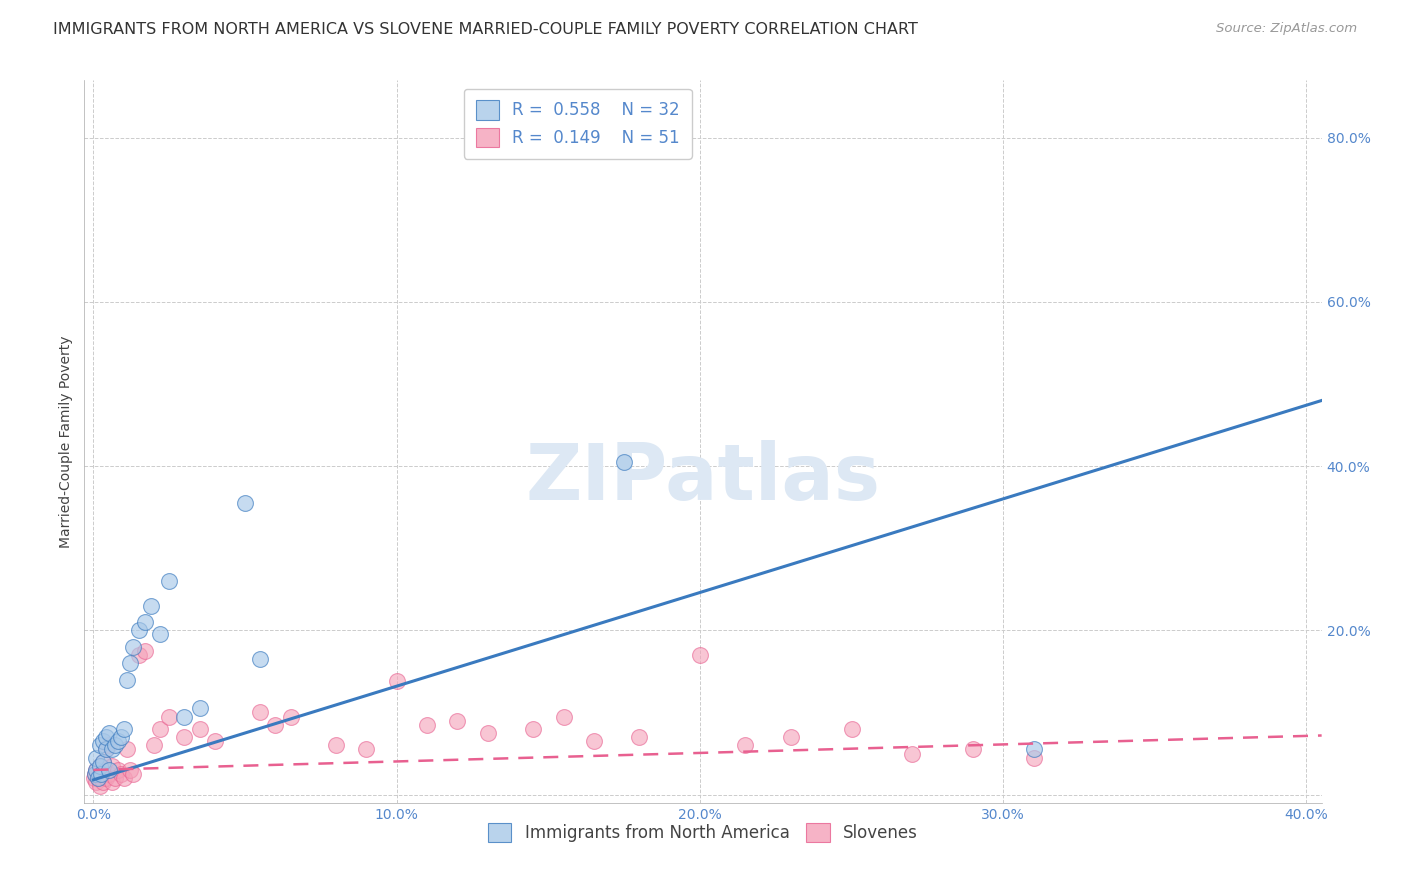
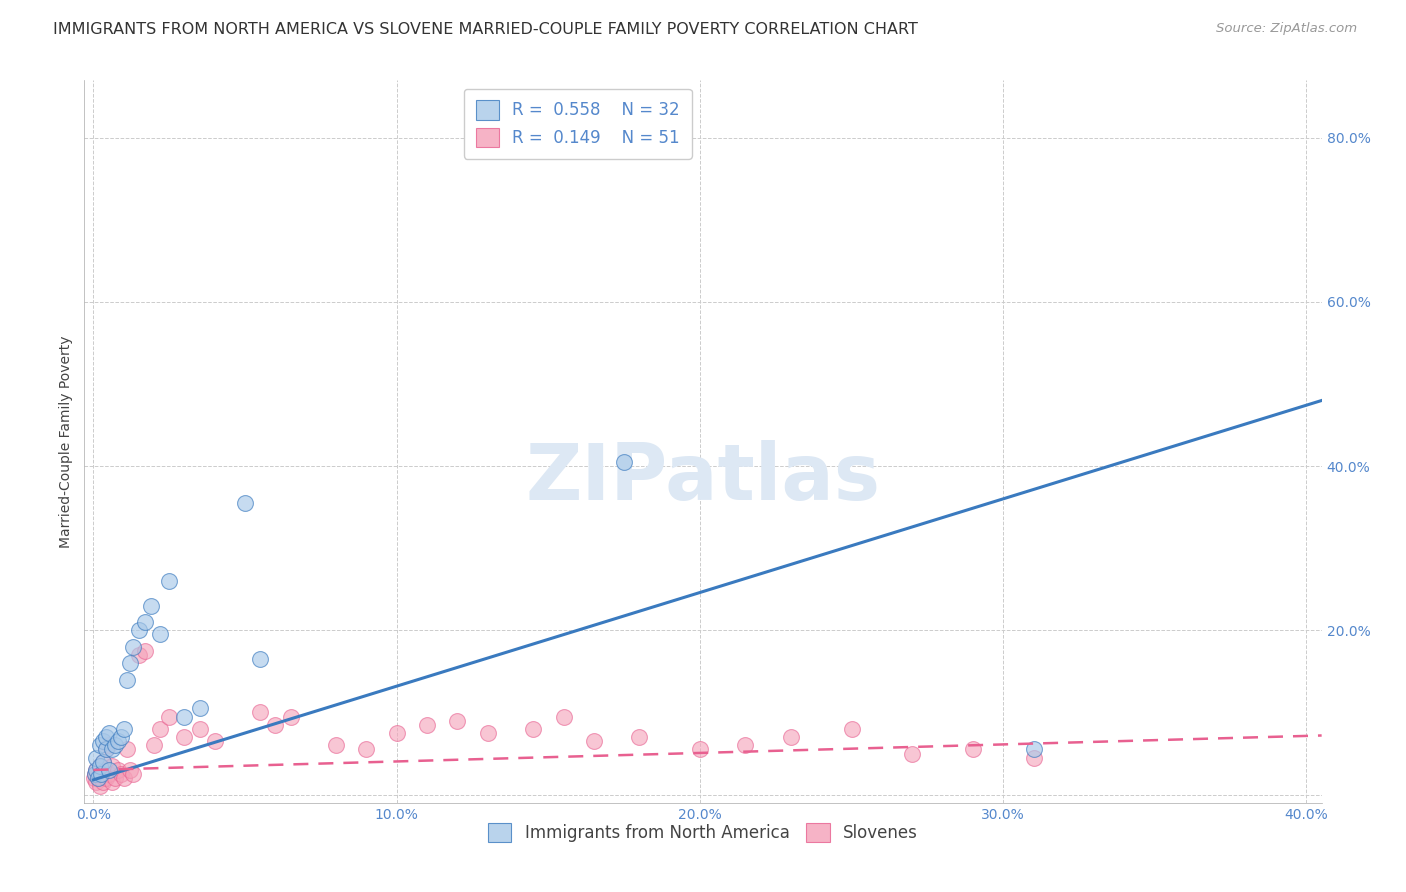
Slovenes/10.0%: 13.8% -> 7.5%
Slovenes/20.0%: 17.0% -> 5.5%
